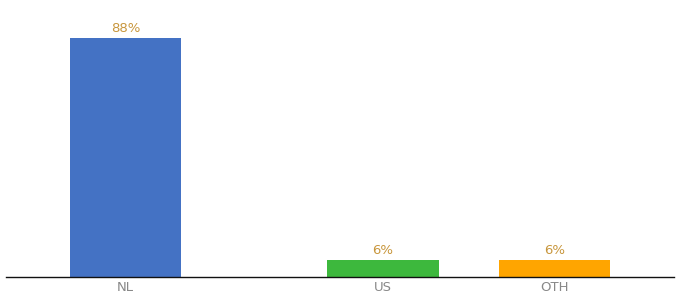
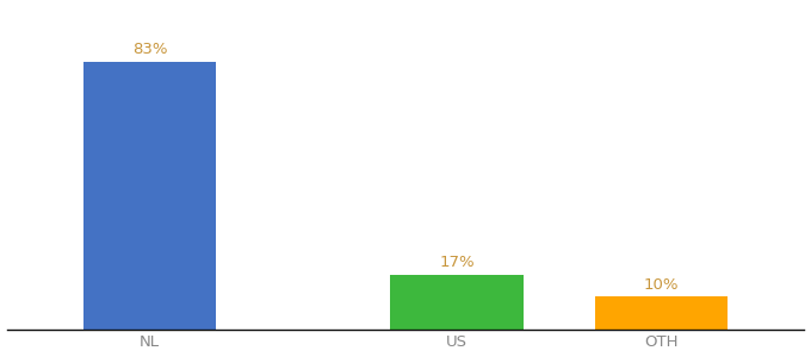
NL: 88% -> 83%
US: 6% -> 17%
OTH: 6% -> 10%
